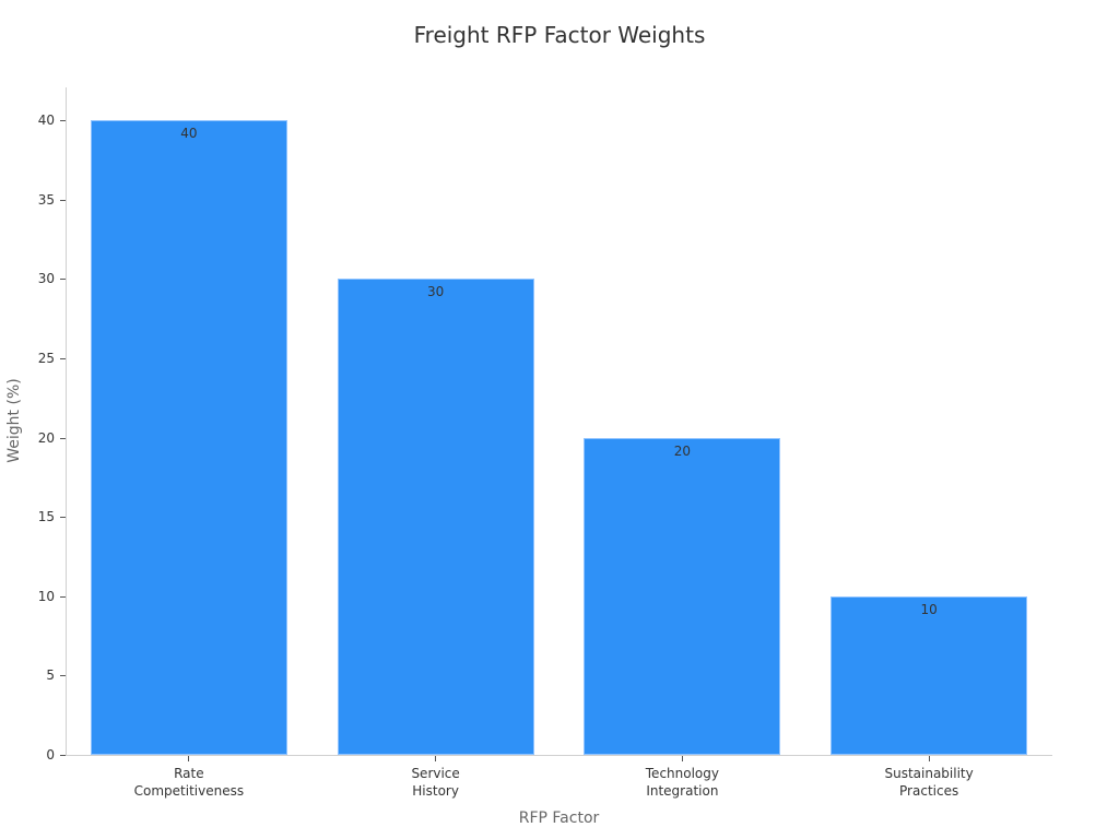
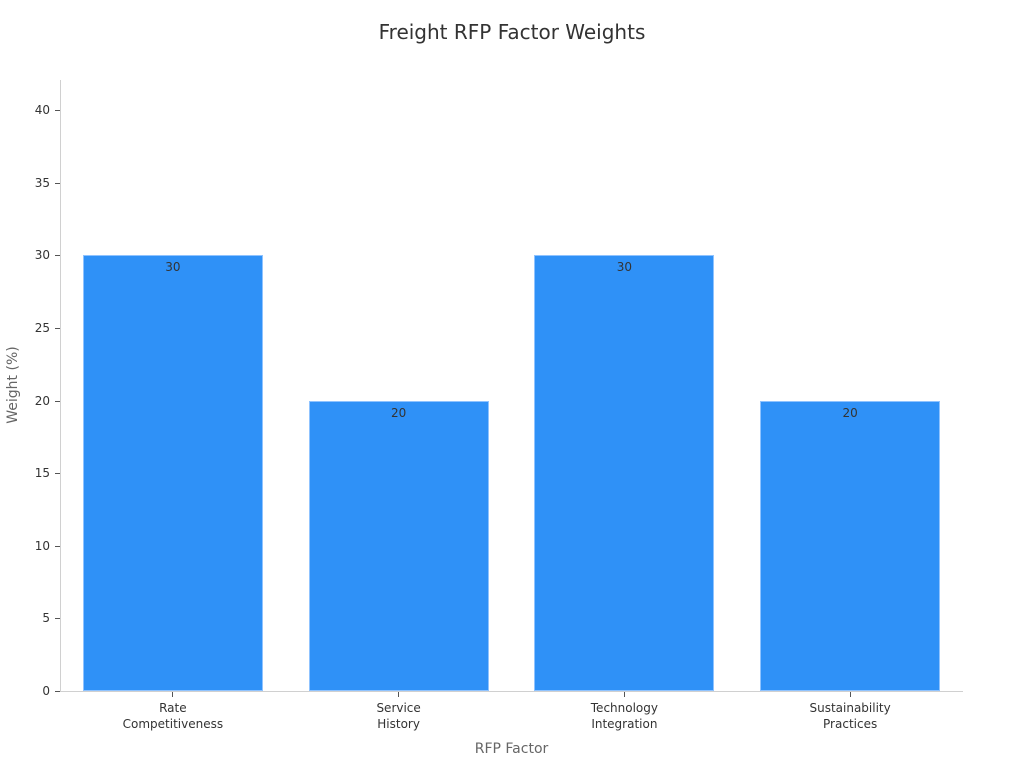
Rate Competitiveness: 40 -> 30
Service History: 30 -> 20
Technology Integration: 20 -> 30
Sustainability Practices: 10 -> 20
